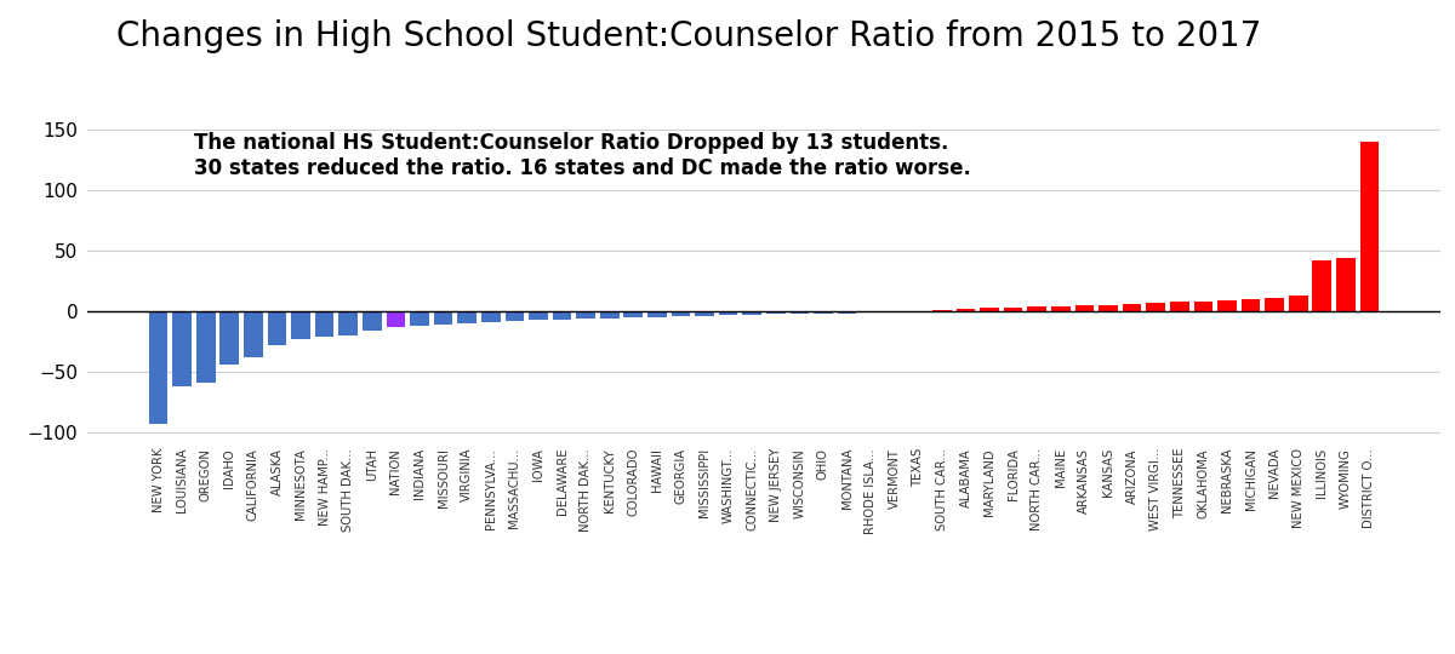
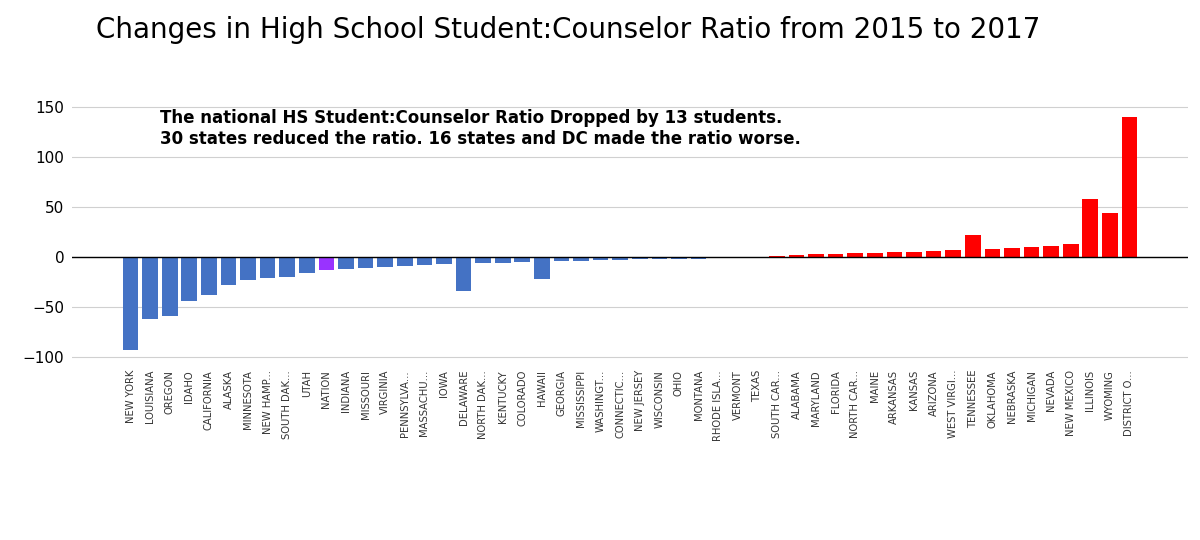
DELAWARE: -7 -> -34
HAWAII: -5 -> -22
TENNESSEE: 8 -> 22
ILLINOIS: 42 -> 58
